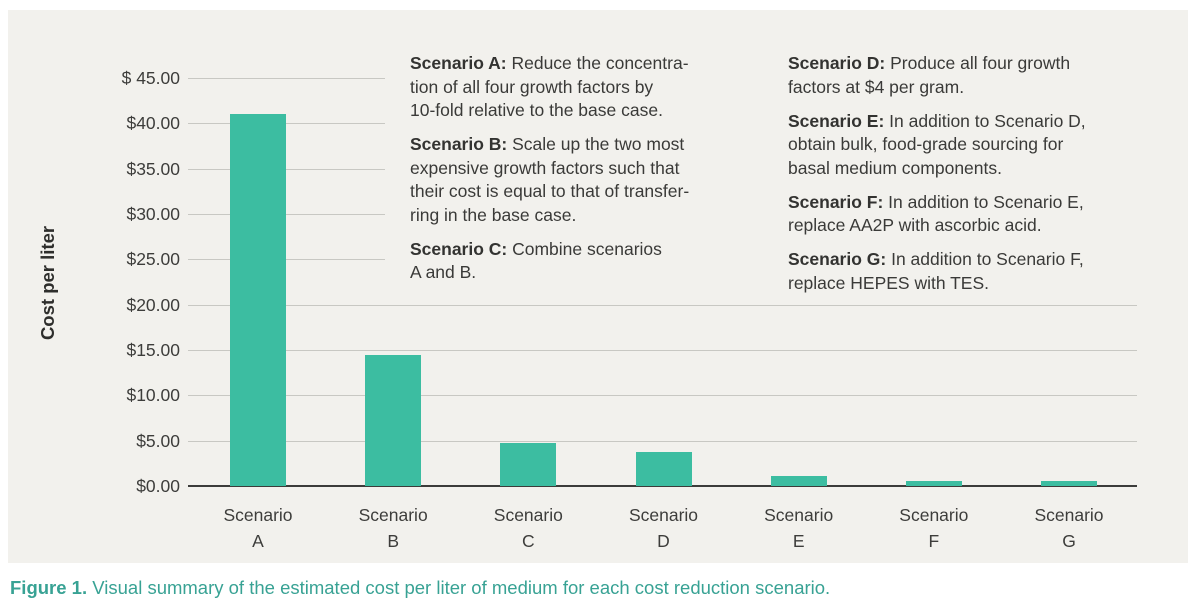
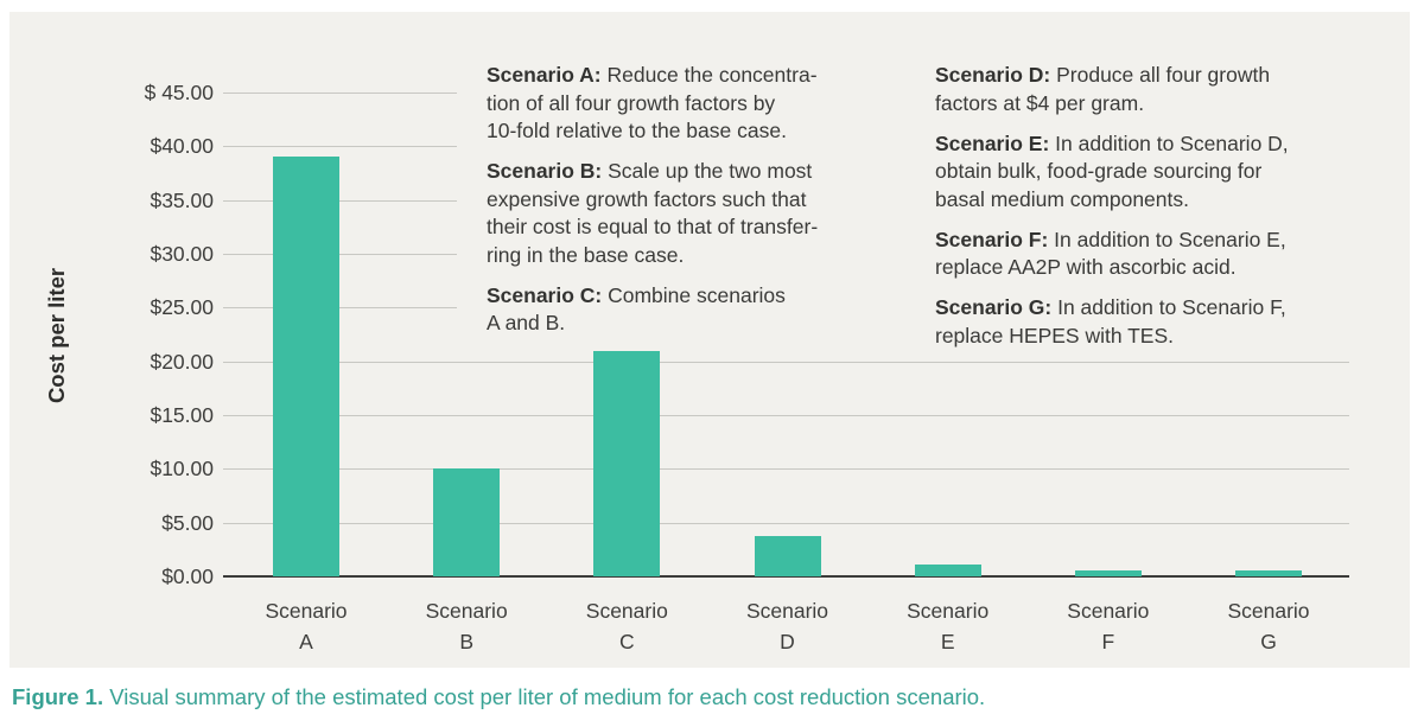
Scenario A: $41 -> $39
Scenario B: $14 -> $10
Scenario C: $5 -> $21
